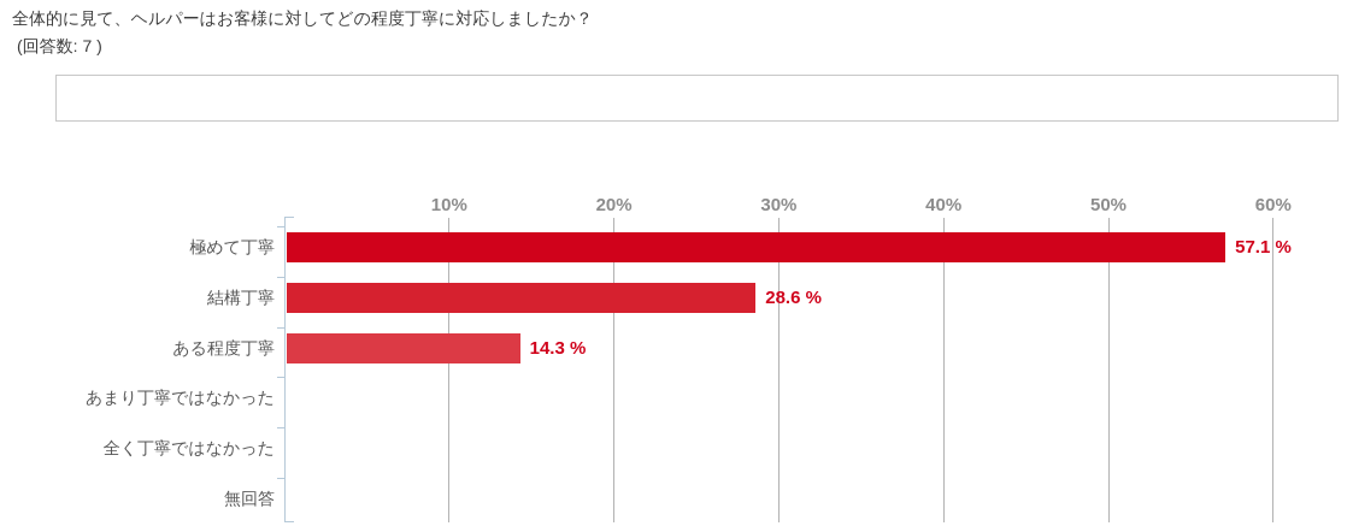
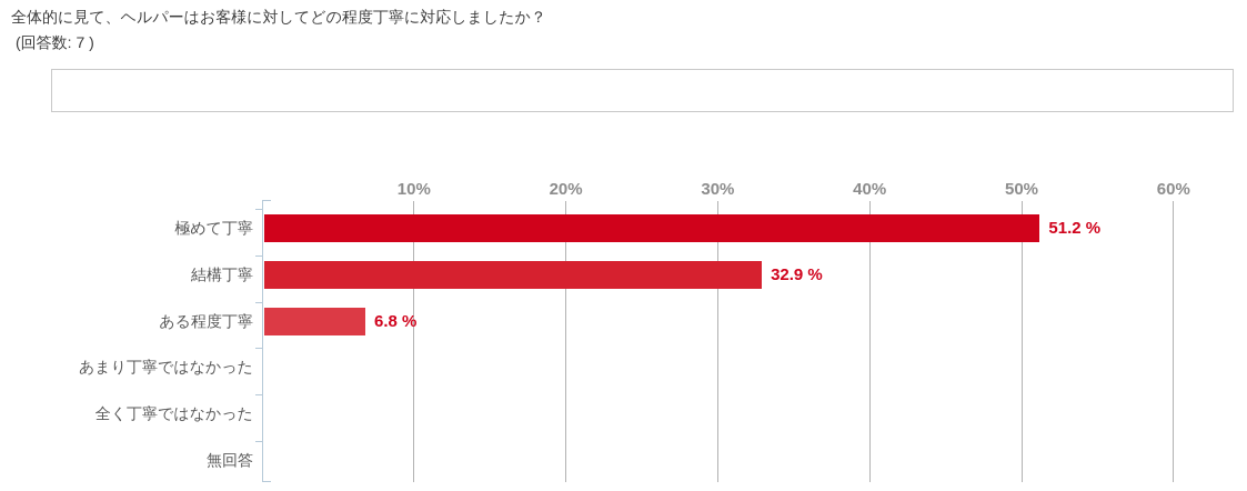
極めて丁寧: 57.1 -> 51.2
結構丁寧: 28.6 -> 32.9
ある程度丁寧: 14.3 -> 6.8
